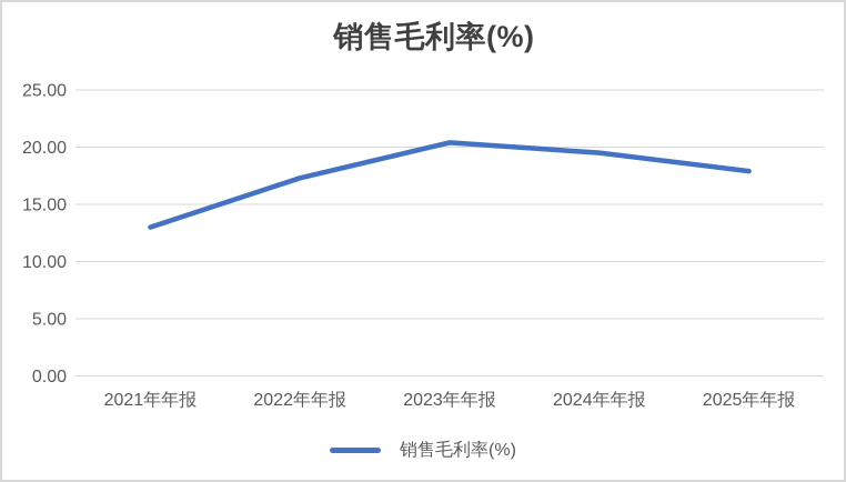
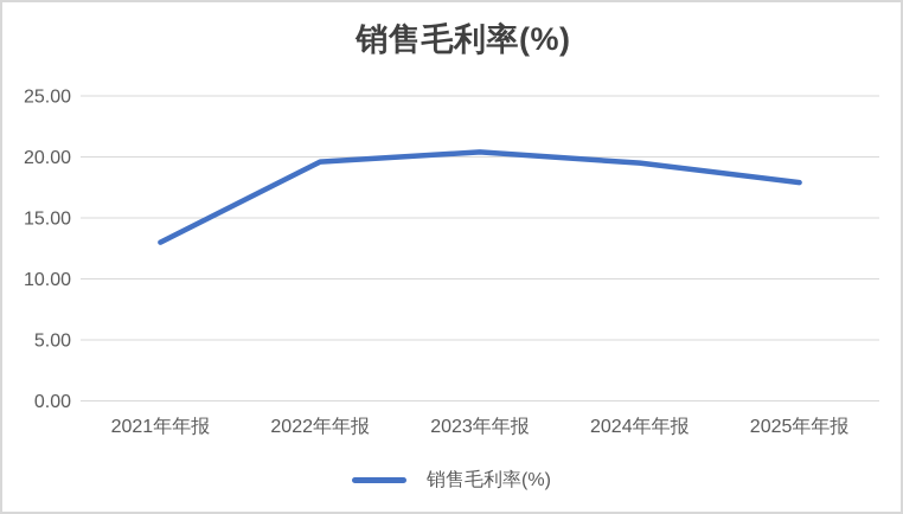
2022年年报: 17.3 -> 19.6
